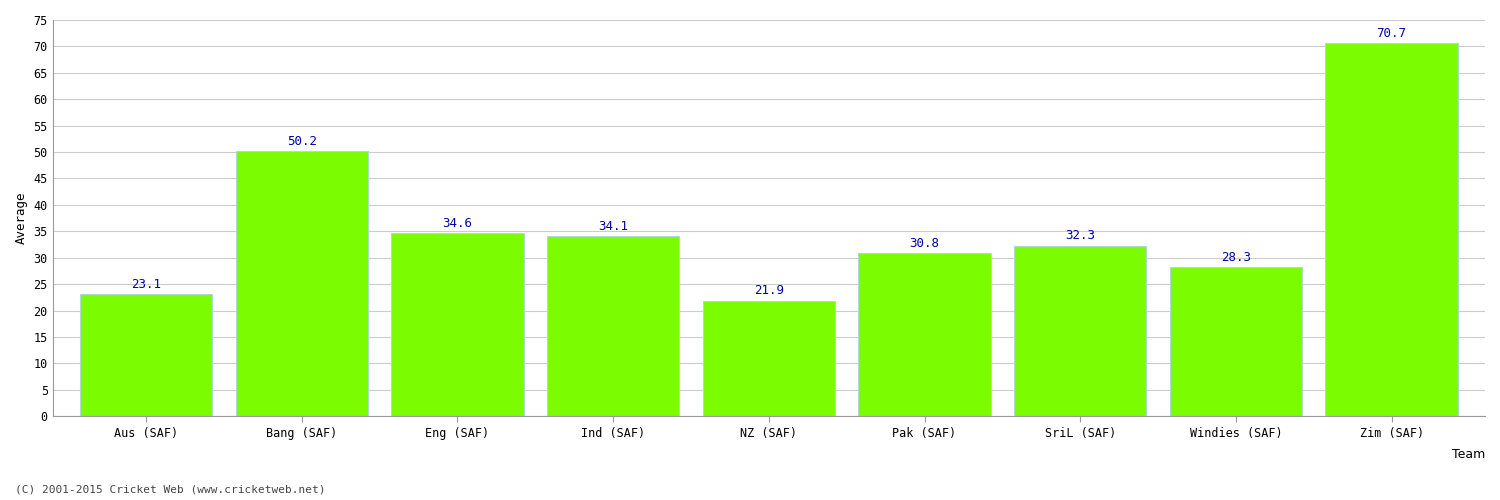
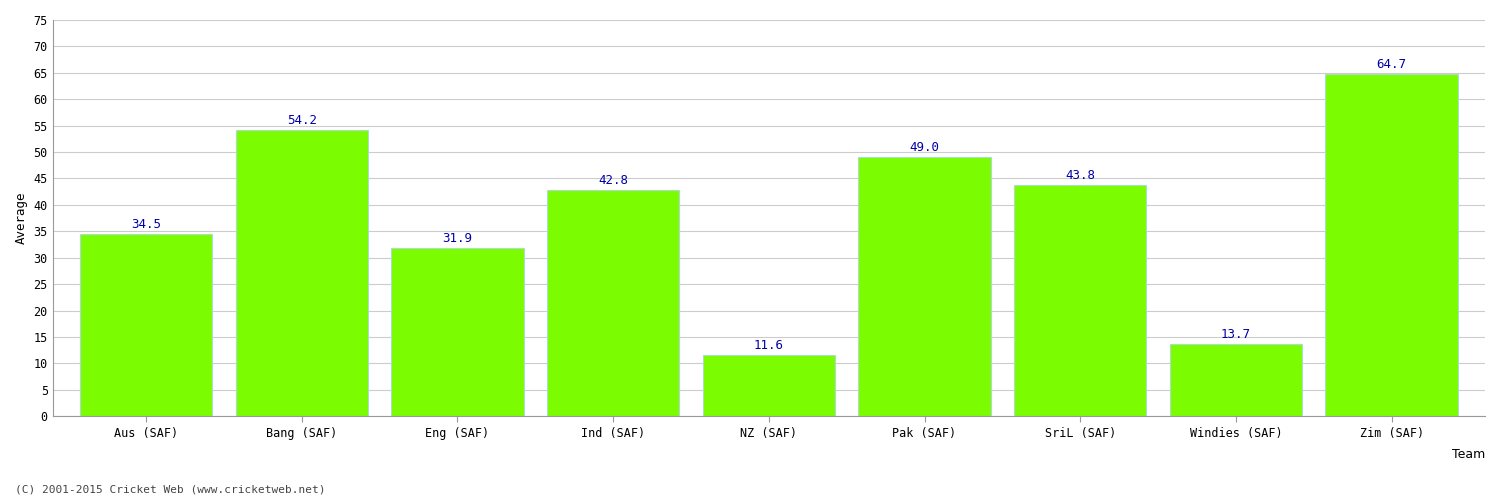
Aus (SAF): 23.1 -> 34.5
Bang (SAF): 50.2 -> 54.2
Eng (SAF): 34.6 -> 31.9
Ind (SAF): 34.1 -> 42.8
NZ (SAF): 21.9 -> 11.6
Pak (SAF): 30.8 -> 49.0
SriL (SAF): 32.3 -> 43.8
Windies (SAF): 28.3 -> 13.7
Zim (SAF): 70.7 -> 64.7
